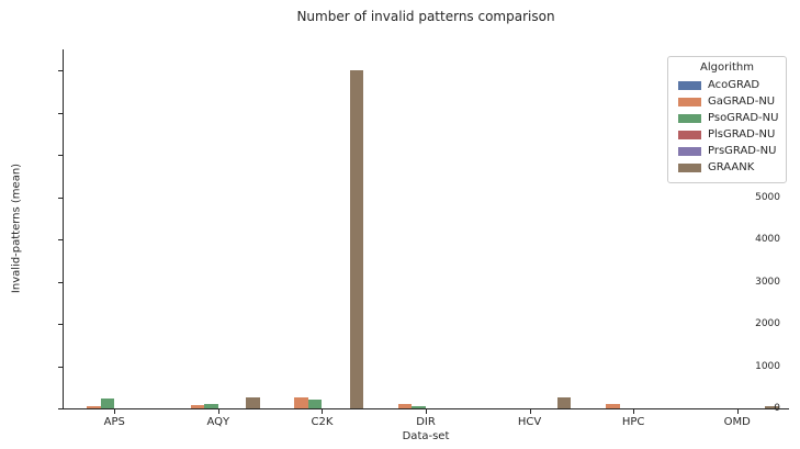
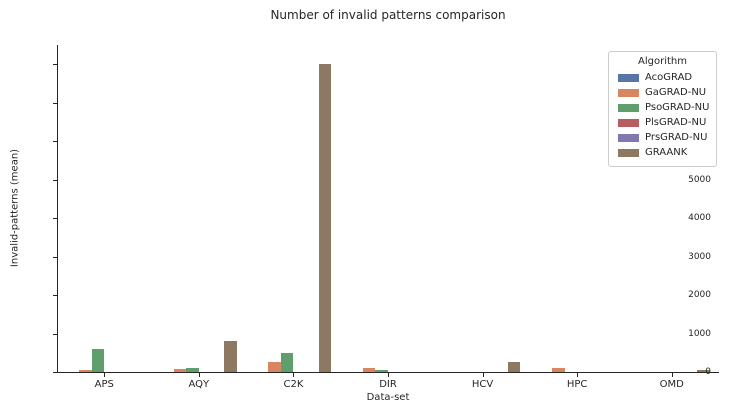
PsoGRAD-NU/APS: 200 -> 600
GRAANK/AQY: 300 -> 800
PsoGRAD-NU/C2K: 200 -> 500
